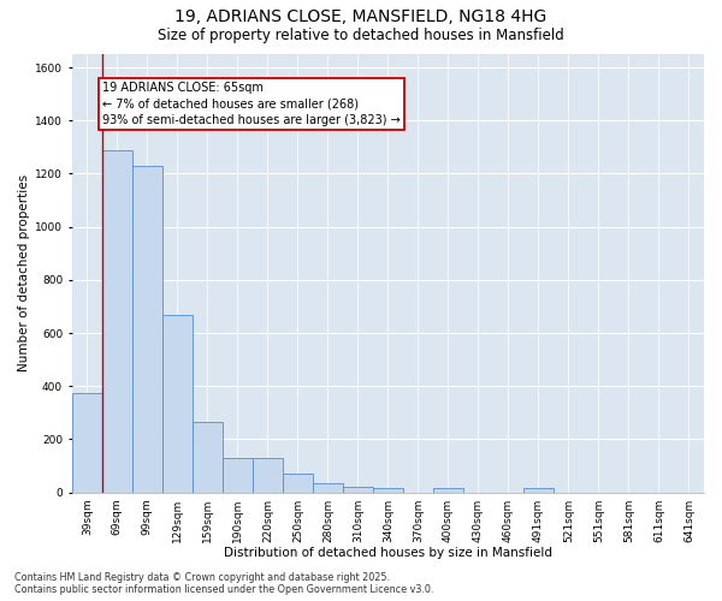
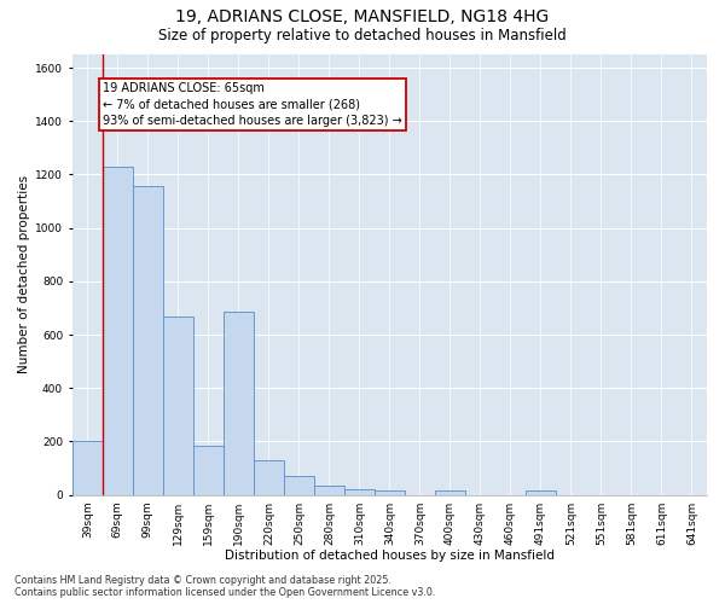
39sqm: 375 -> 200
69sqm: 1290 -> 1230
99sqm: 1230 -> 1155
159sqm: 265 -> 185
190sqm: 128 -> 685
